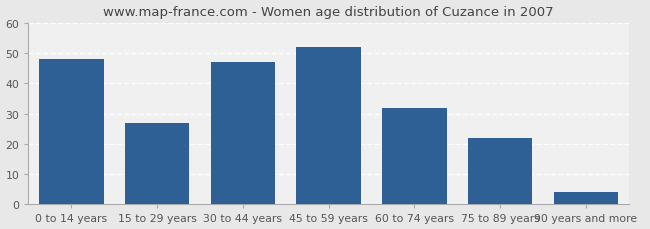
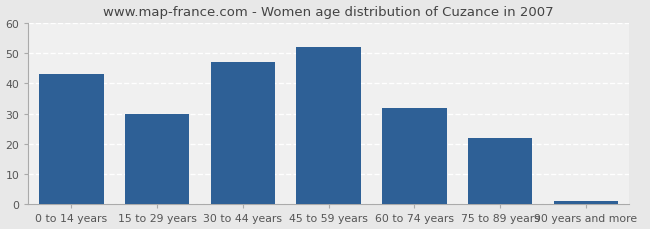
0 to 14 years: 48 -> 43
15 to 29 years: 27 -> 30
90 years and more: 4 -> 1
